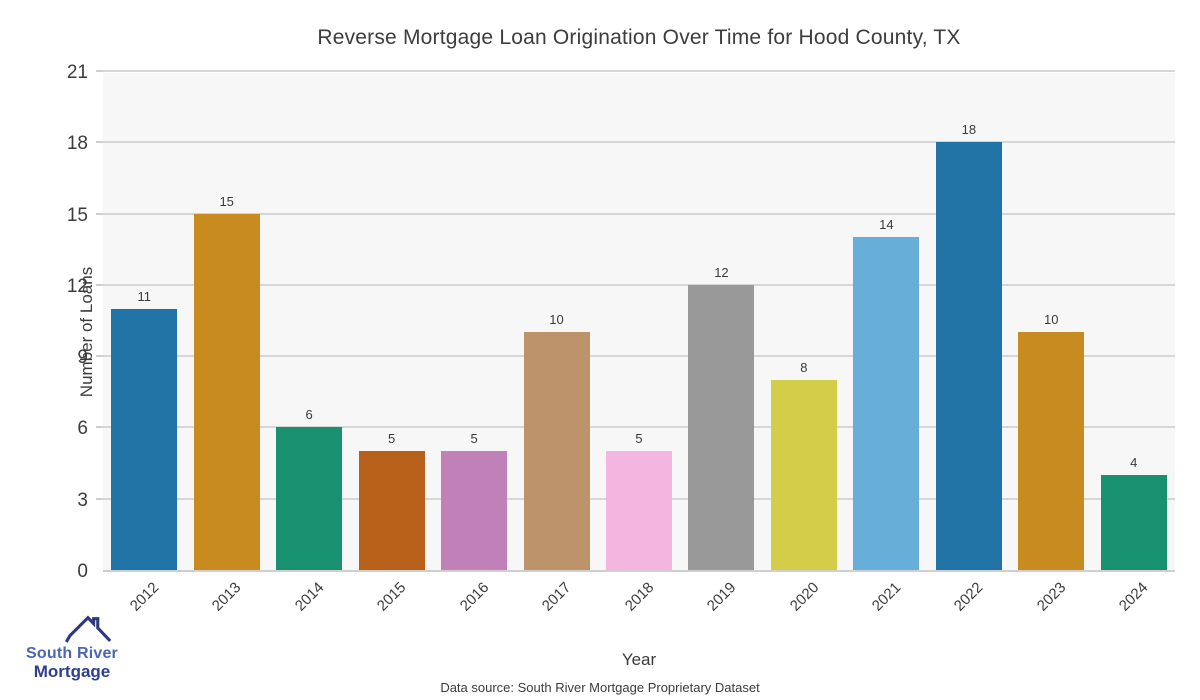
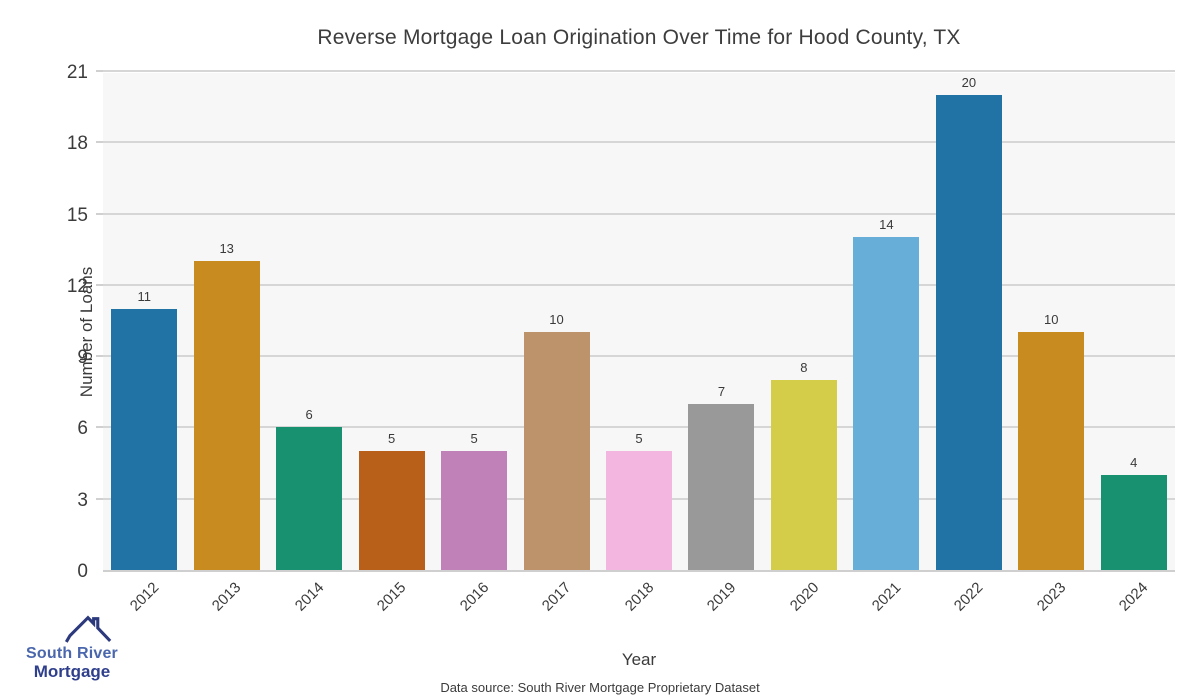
2013: 15 -> 13
2019: 12 -> 7
2022: 18 -> 20
